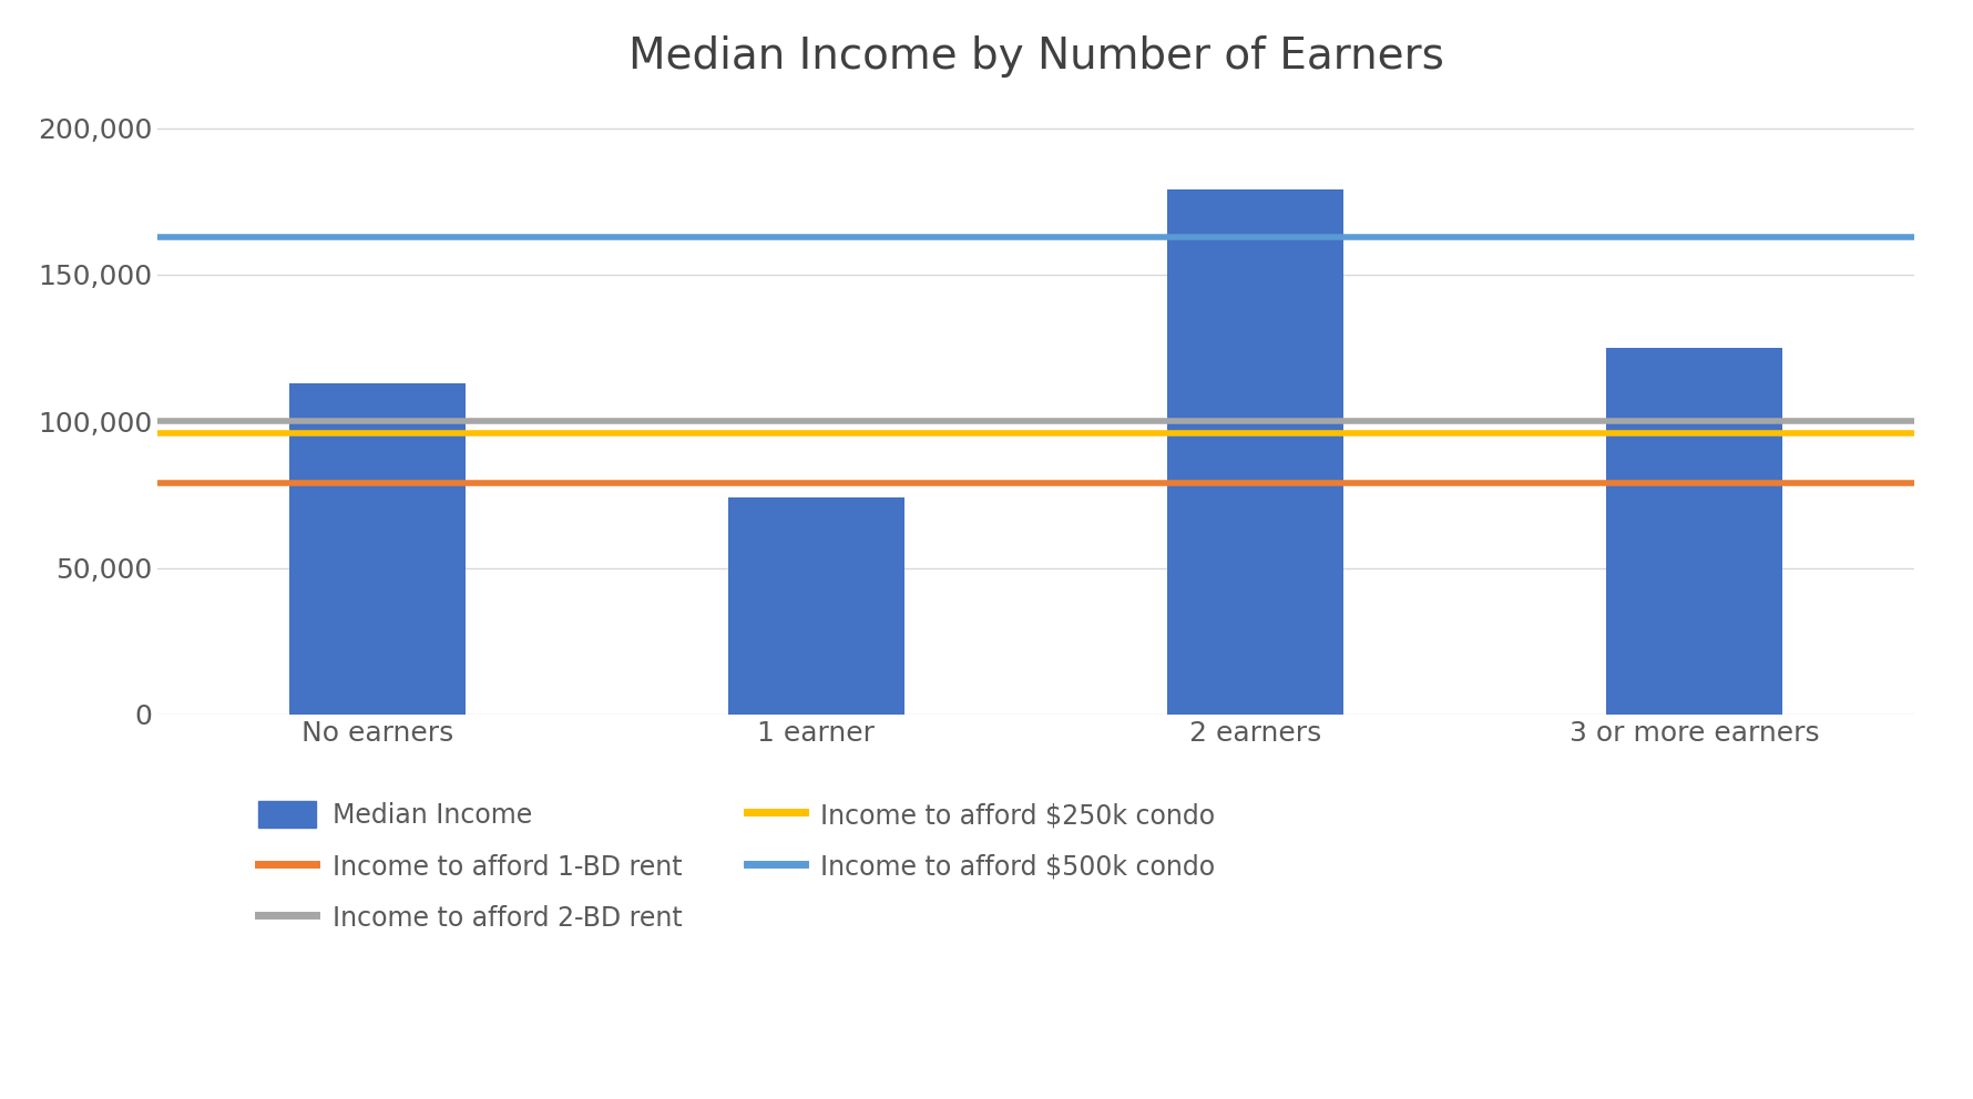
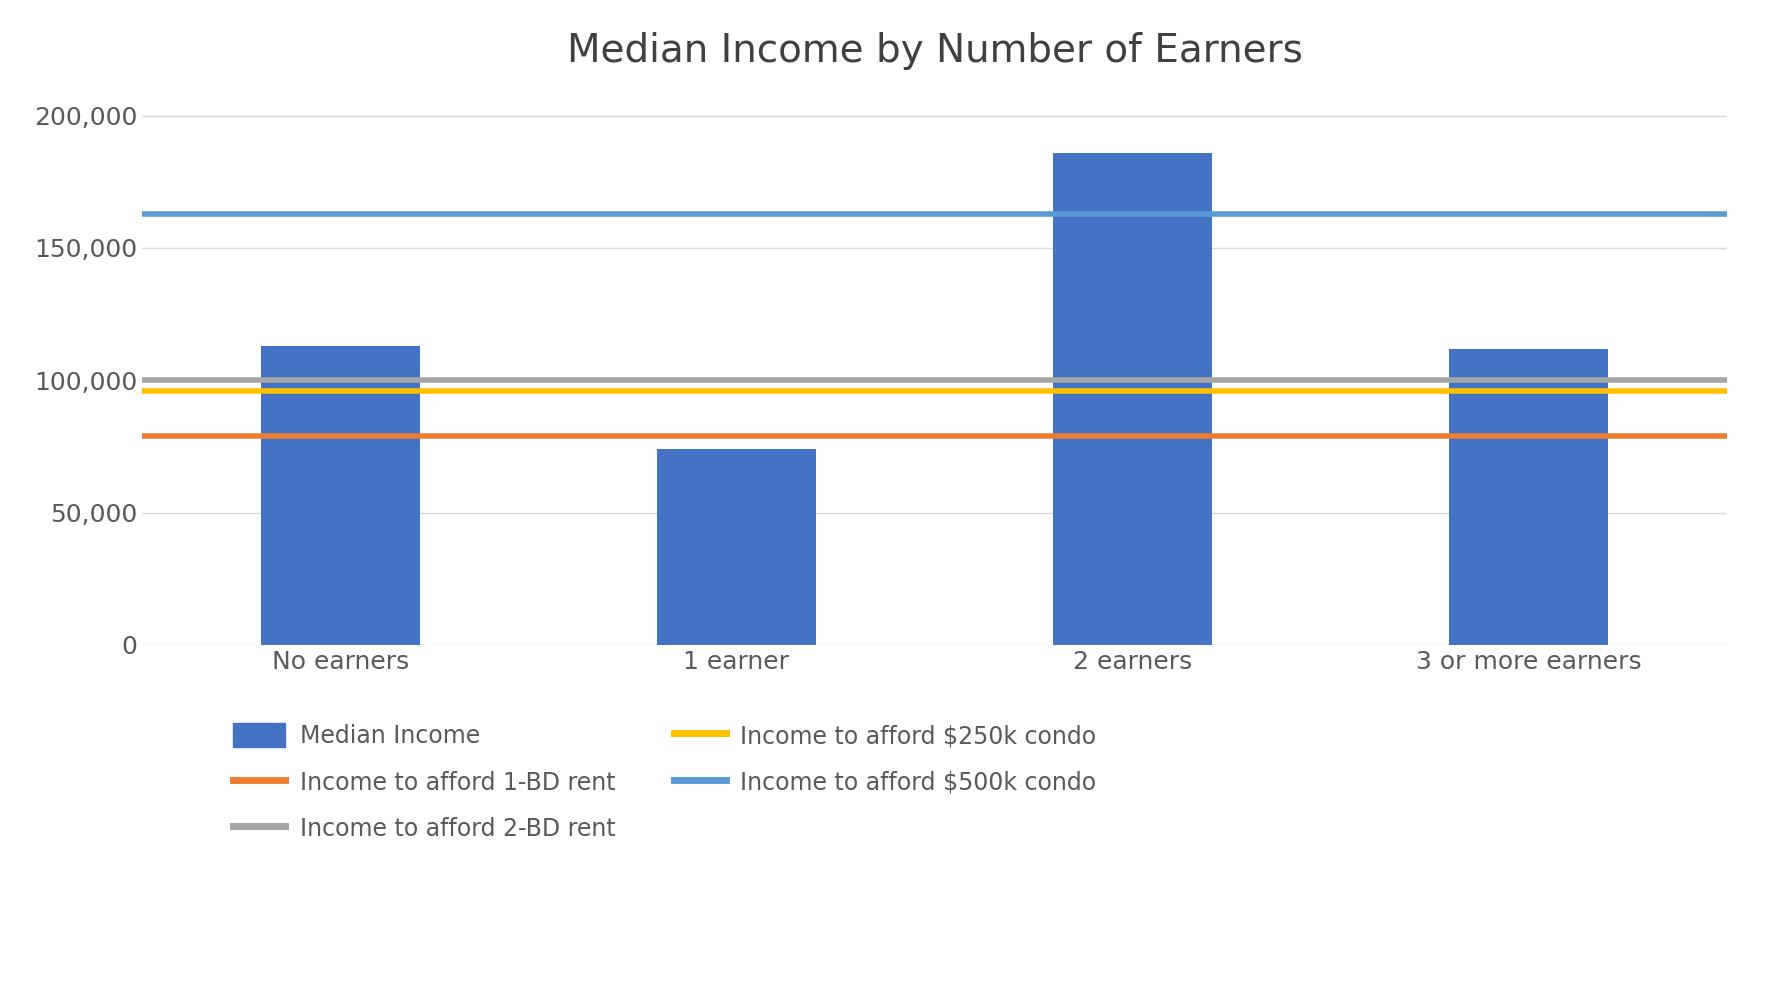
2 earners: 179,000 -> 186,000
3 or more earners: 125,000 -> 112,000
